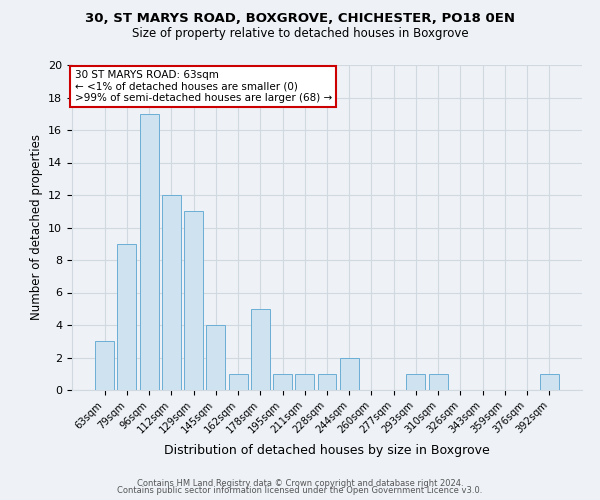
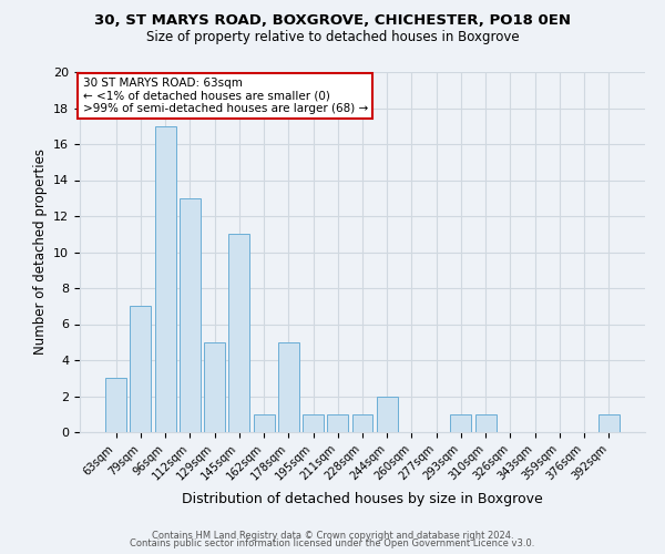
79sqm: 9 -> 7
112sqm: 12 -> 13
129sqm: 11 -> 5
145sqm: 4 -> 11
